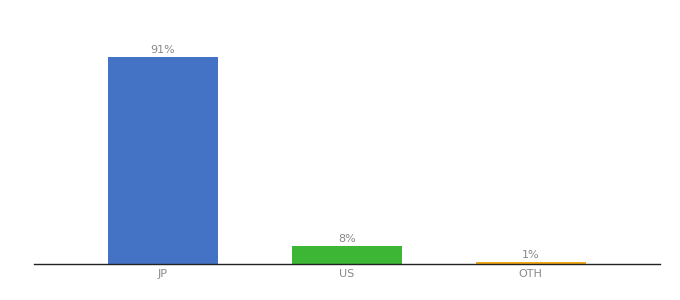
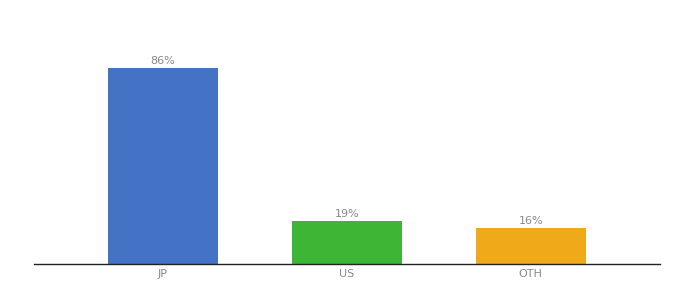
JP: 91% -> 86%
US: 8% -> 19%
OTH: 1% -> 16%
